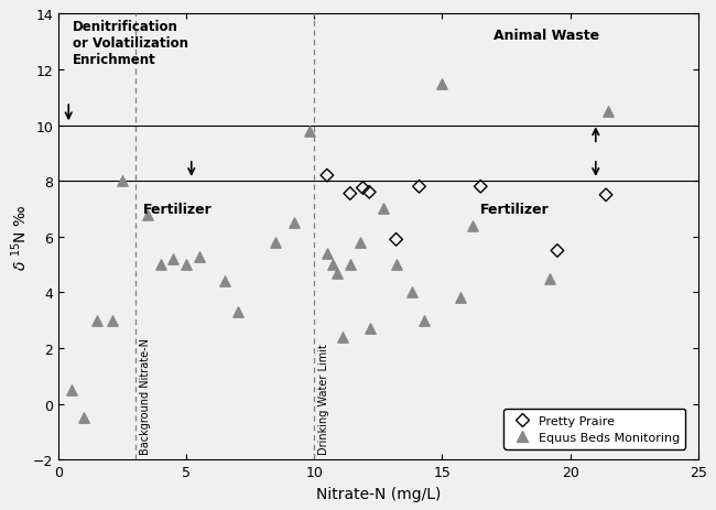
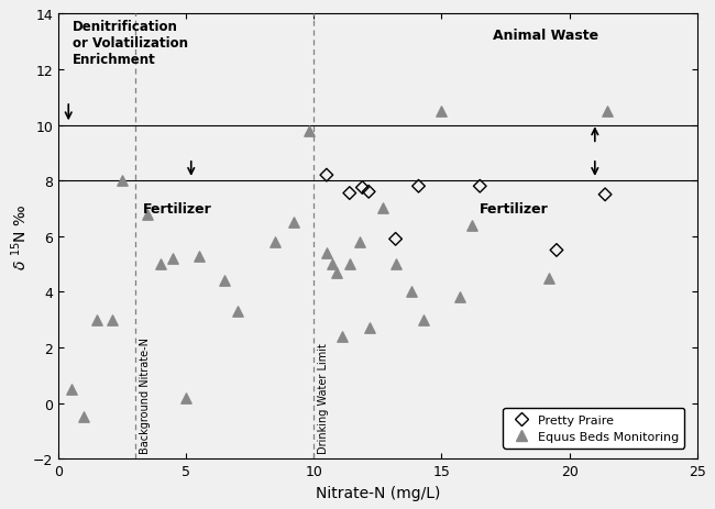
Equus Beds Monitoring/5: 5.0 -> 0.2
Equus Beds Monitoring/15: 11.5 -> 10.5
